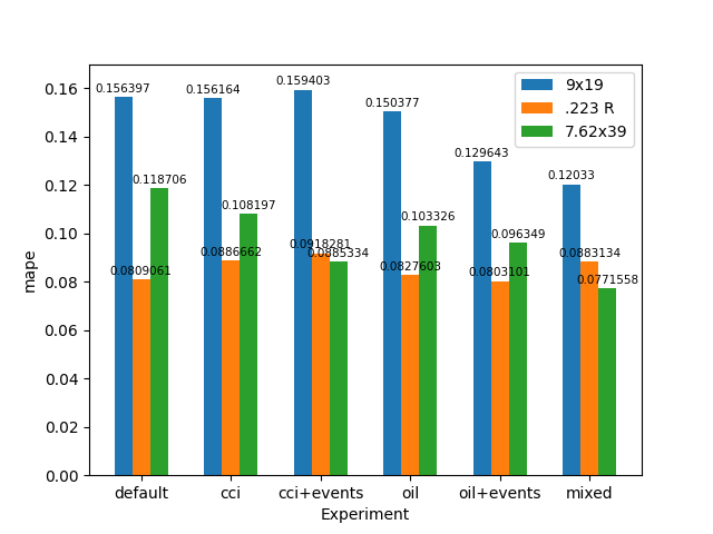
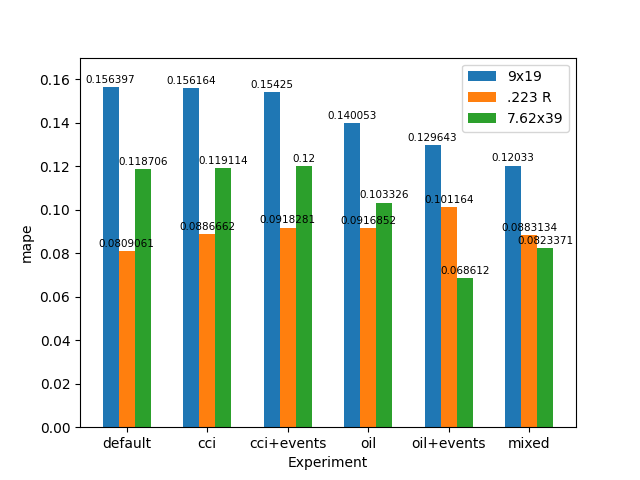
7.62x39/cci: 0.108197 -> 0.119114
9x19/cci+events: 0.159403 -> 0.15425
7.62x39/cci+events: 0.0885 -> 0.1200
9x19/oil: 0.150377 -> 0.140053
.223 R/oil: 0.0827603 -> 0.0916852
.223 R/oil+events: 0.0803101 -> 0.101164
7.62x39/oil+events: 0.096349 -> 0.068612
7.62x39/mixed: 0.0771558 -> 0.0823371
